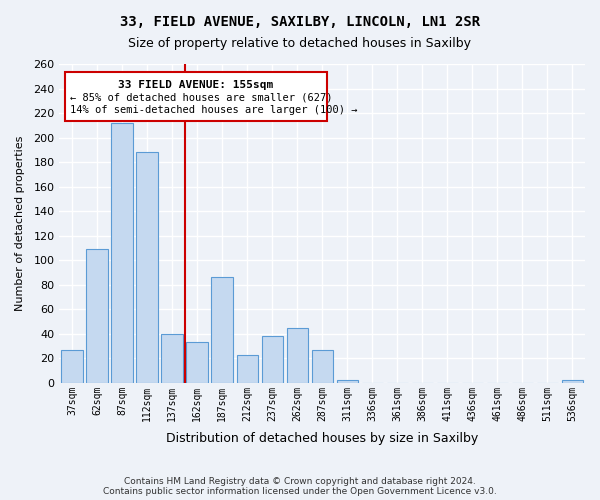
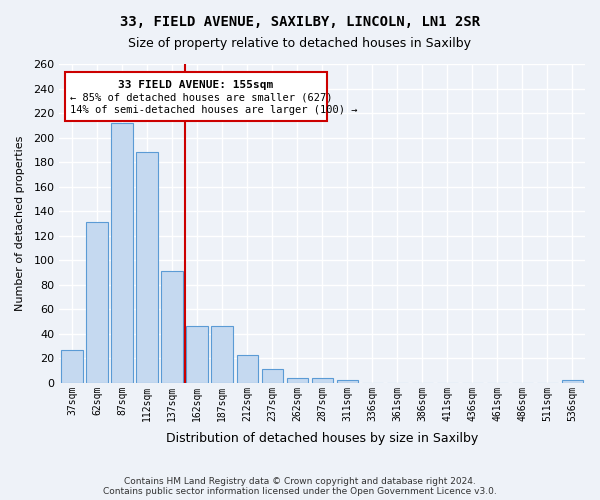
62sqm: 109 -> 131
137sqm: 40 -> 91
162sqm: 33 -> 46
187sqm: 86 -> 46
237sqm: 38 -> 11
262sqm: 45 -> 4
287sqm: 27 -> 4
